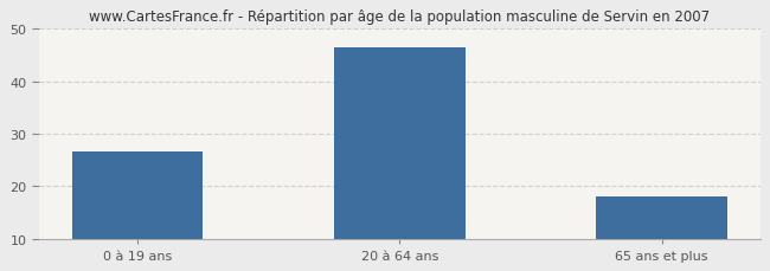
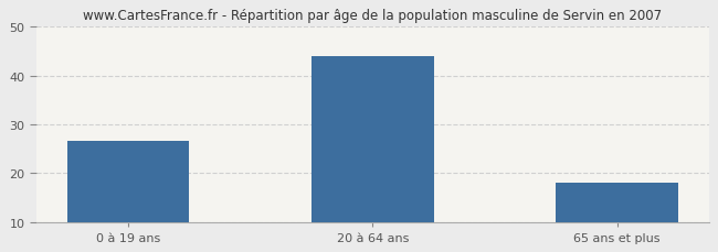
20 à 64 ans: 46.5 -> 44.0
